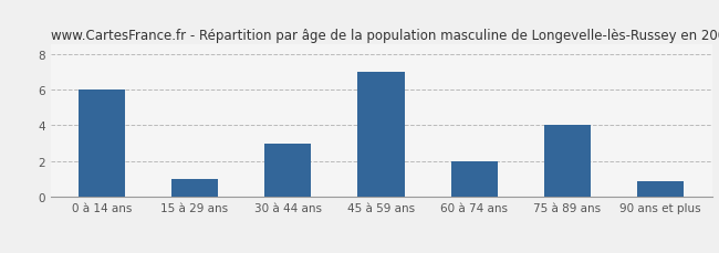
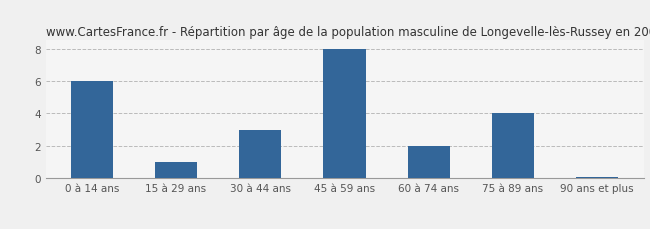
45 à 59 ans: 7.0 -> 8.0
90 ans et plus: 0.9 -> 0.1
